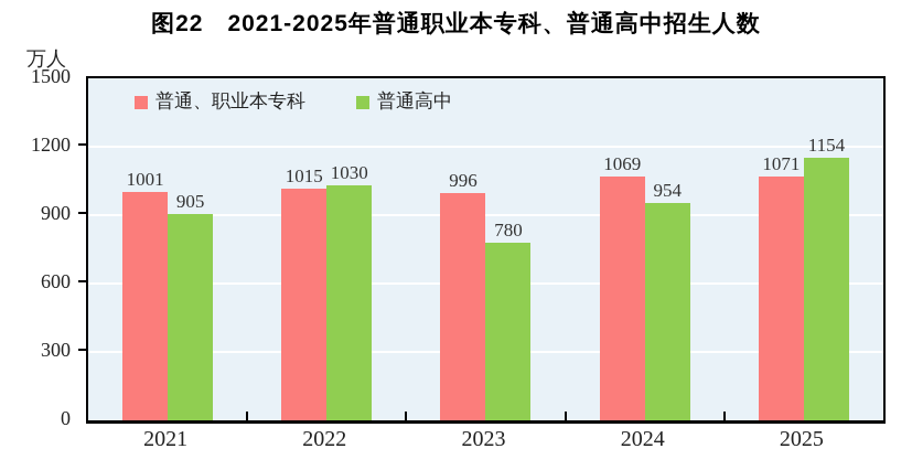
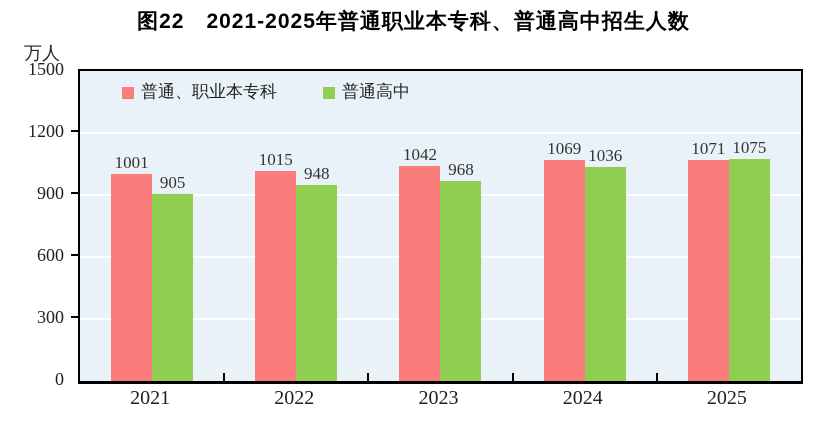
普通高中/2022: 1030 -> 948
普通、职业本专科/2023: 996 -> 1042
普通高中/2023: 780 -> 968
普通高中/2024: 954 -> 1036
普通高中/2025: 1154 -> 1075
